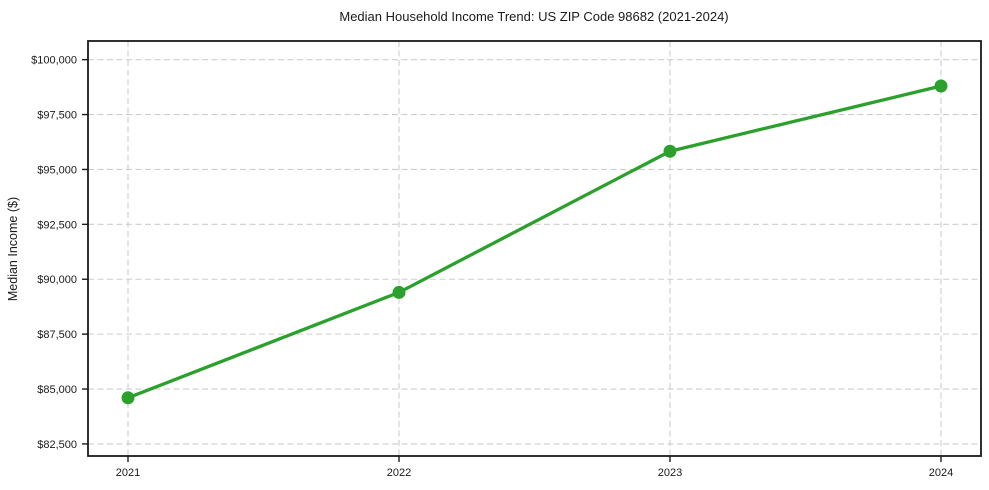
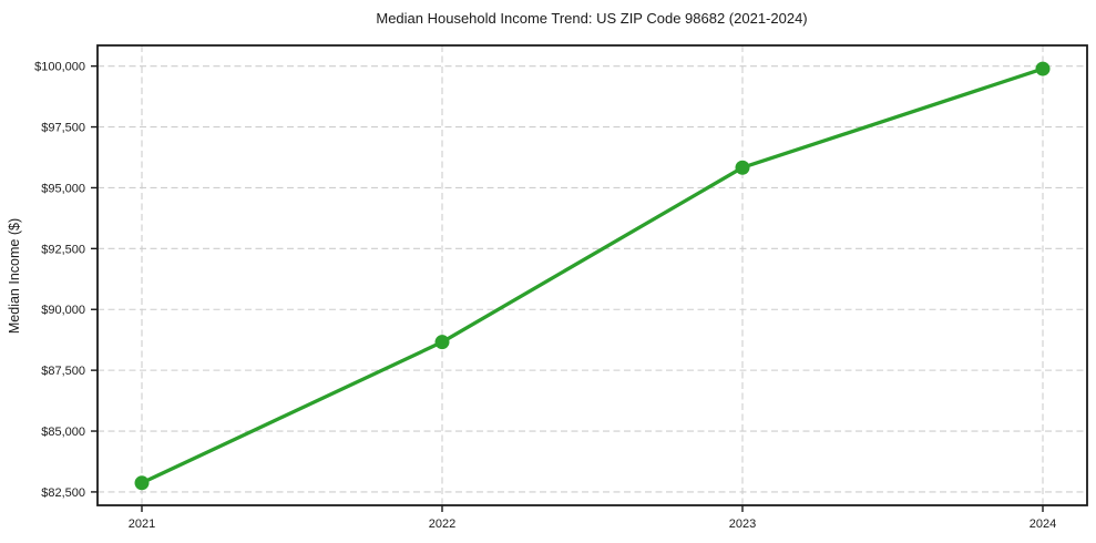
2021: $84600 -> $82900
2022: $89400 -> $88700
2024: $98800 -> $99900
